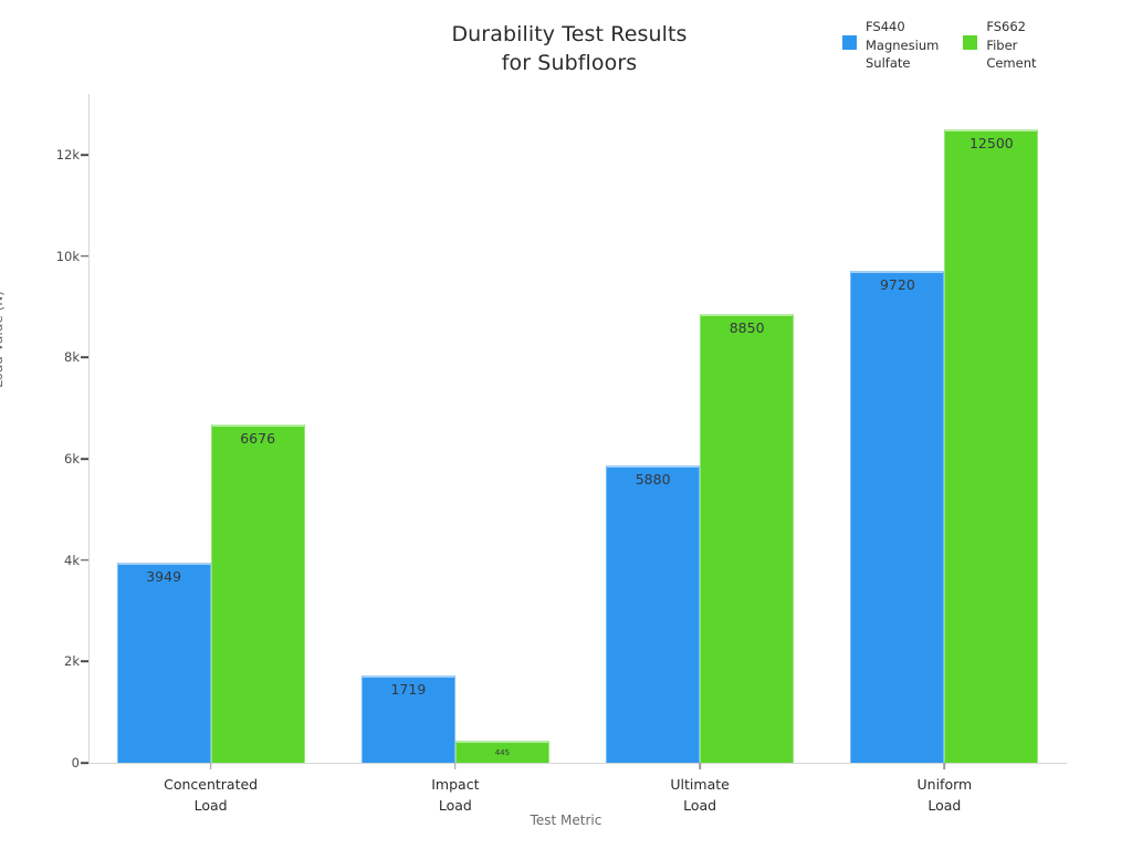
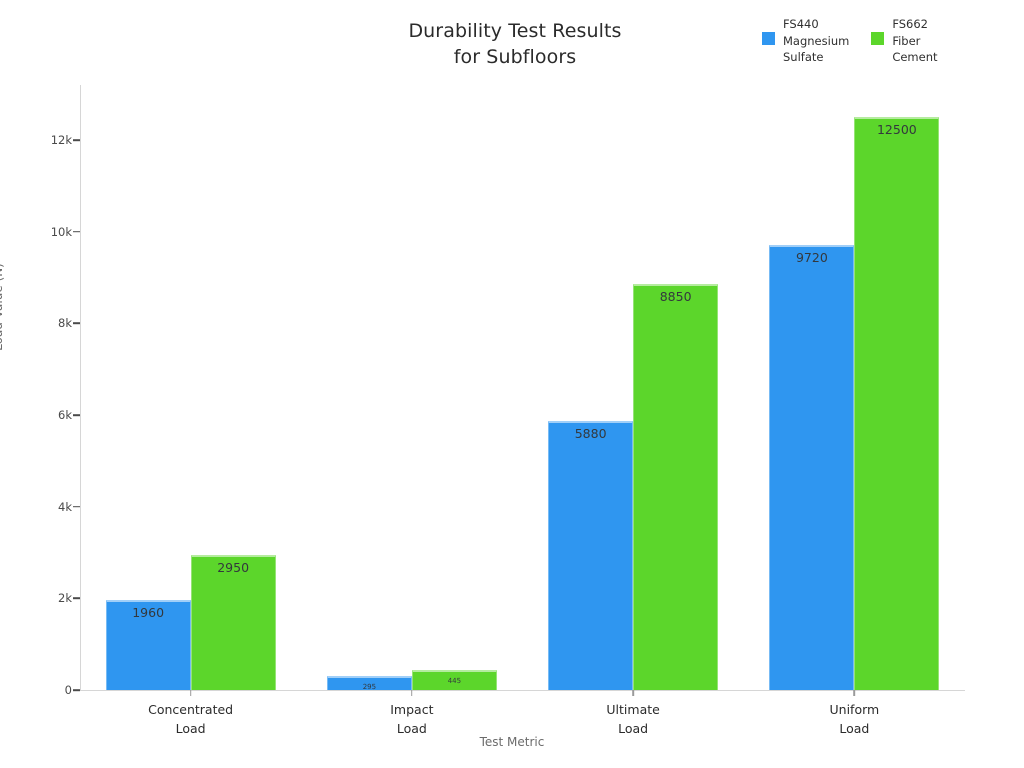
FS440 Magnesium Sulfate/Concentrated Load: 3949 -> 1960
FS662 Fiber Cement/Concentrated Load: 6676 -> 2950
FS440 Magnesium Sulfate/Impact Load: 1719 -> 295
